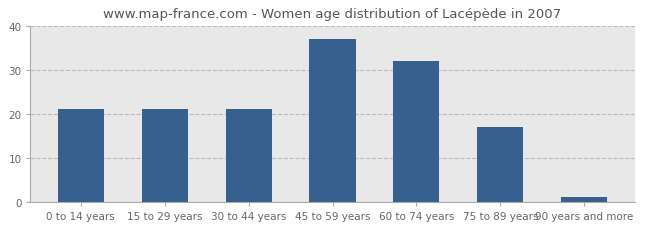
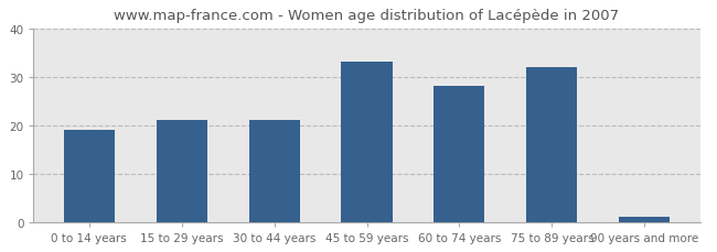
0 to 14 years: 21 -> 19
45 to 59 years: 37 -> 33
60 to 74 years: 32 -> 28
75 to 89 years: 17 -> 32
